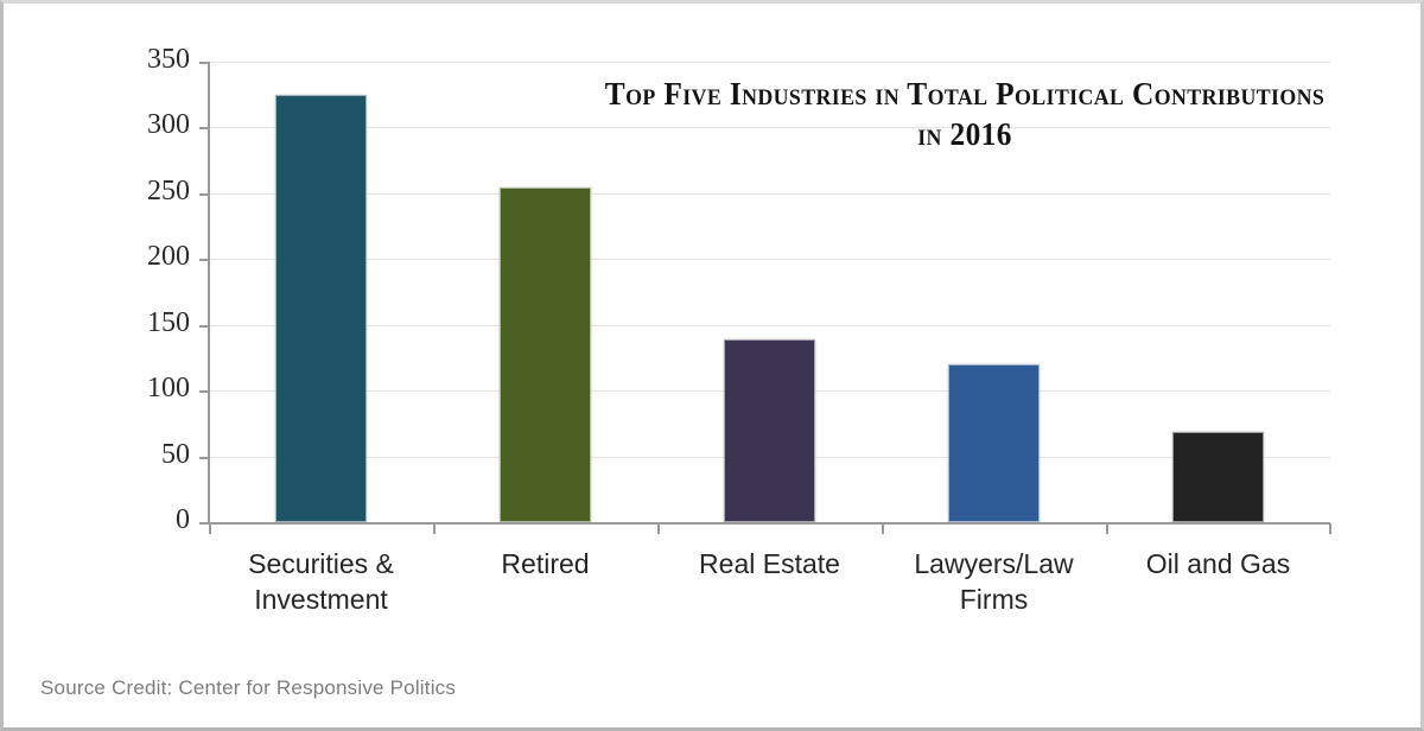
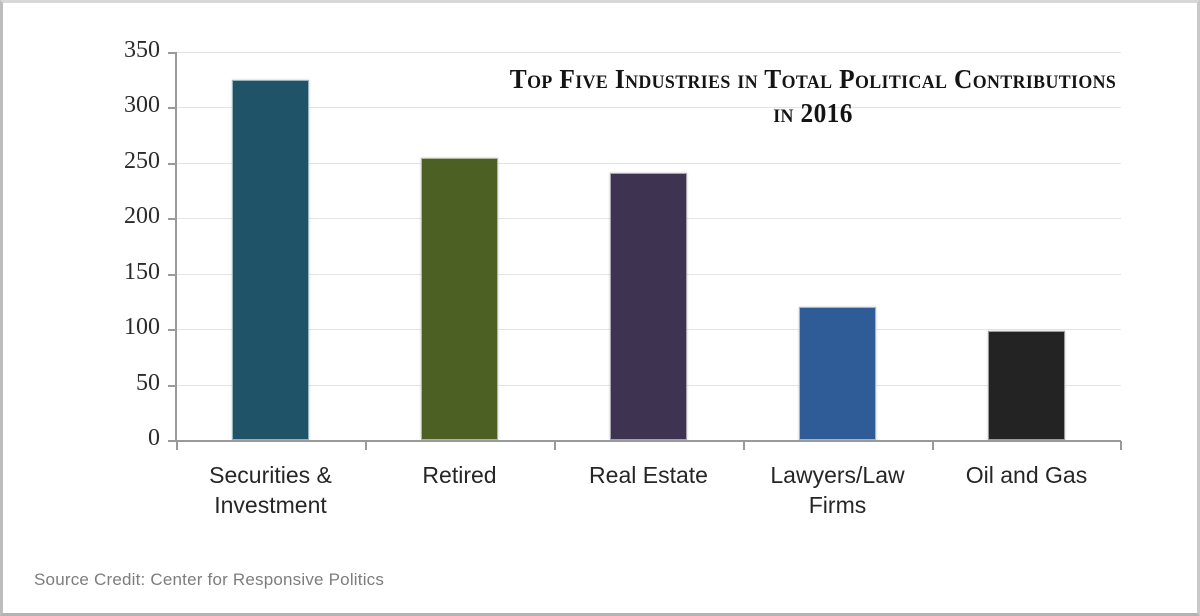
Real Estate: 139 -> 241
Oil and Gas: 69 -> 98
